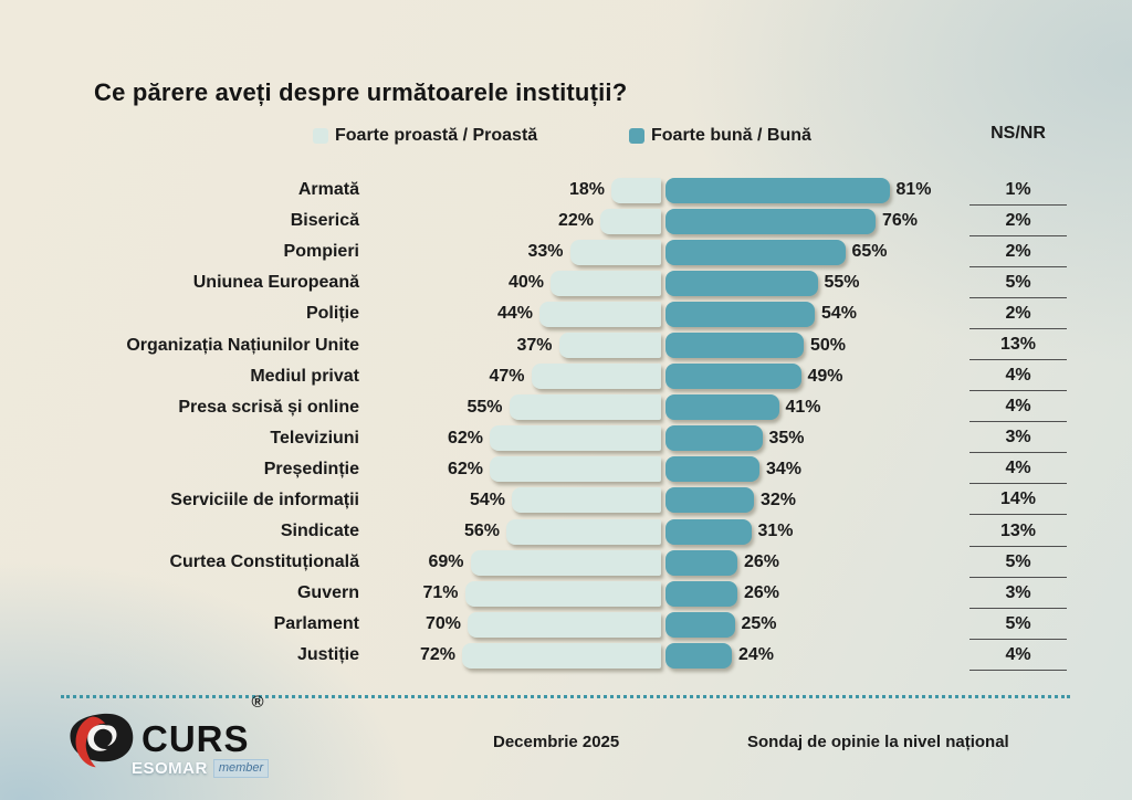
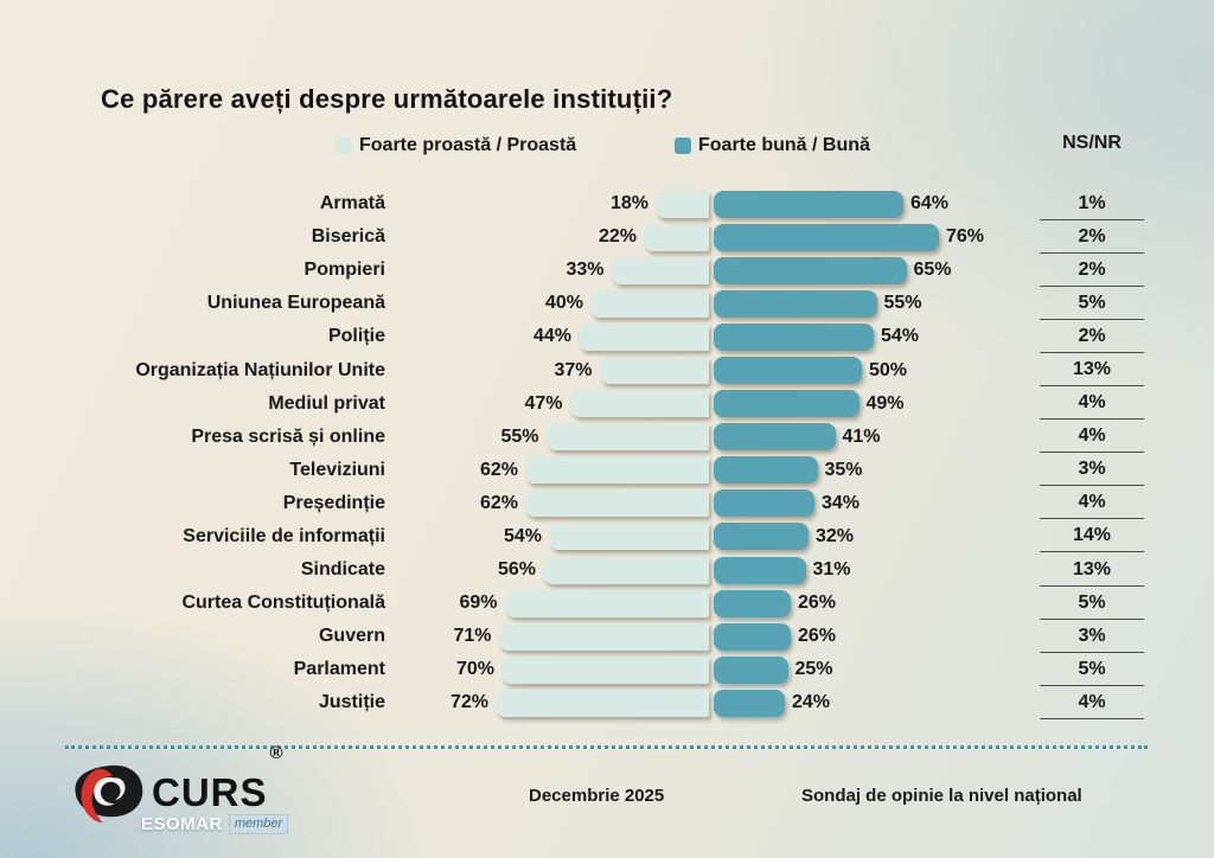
Foarte bună / Bună/Armată: 81% -> 64%
